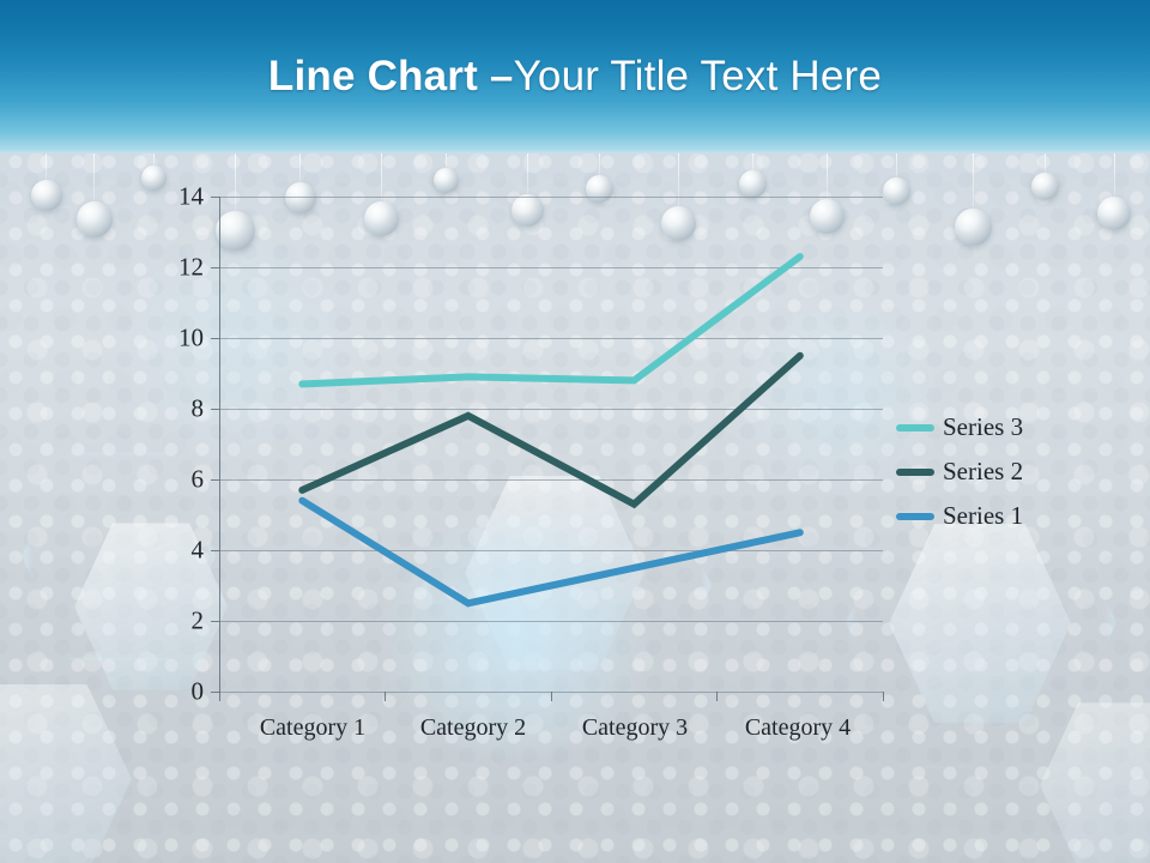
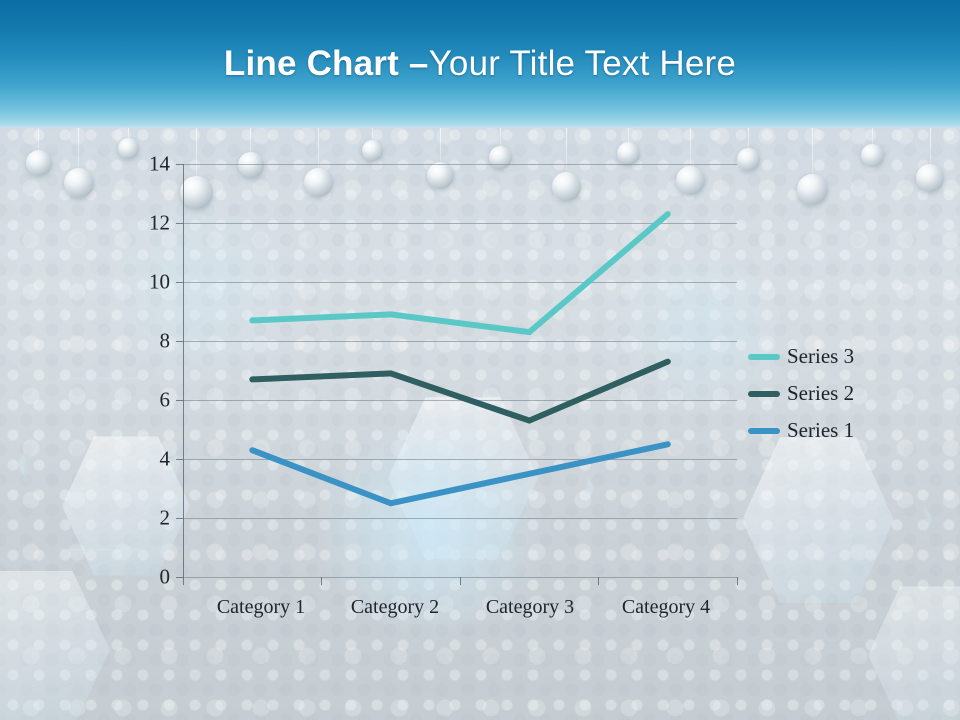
Series 2/Category 1: 5.7 -> 6.7
Series 1/Category 1: 5.4 -> 4.3
Series 2/Category 2: 7.8 -> 6.9
Series 3/Category 3: 8.8 -> 8.3
Series 2/Category 4: 9.5 -> 7.3
